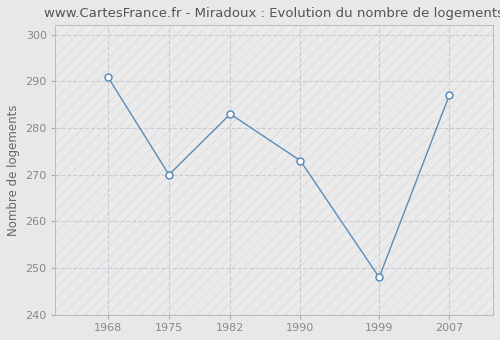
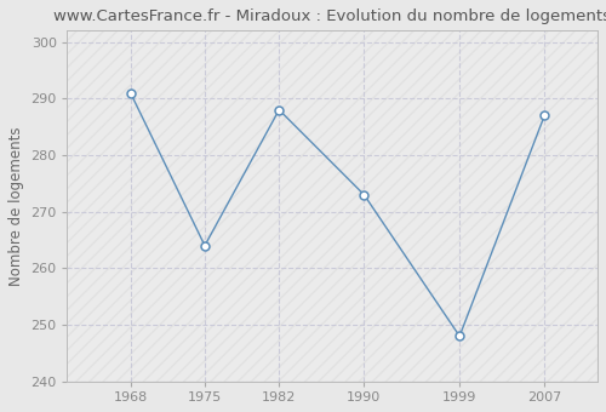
1975: 270 -> 264
1982: 283 -> 288
